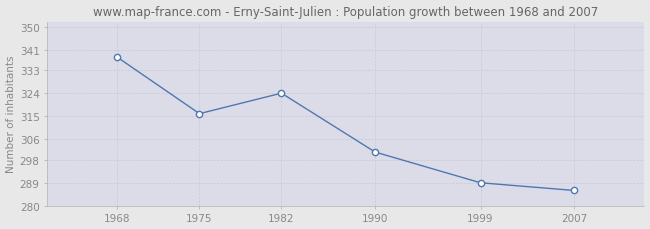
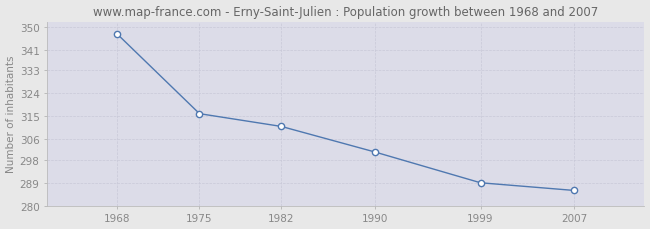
1968: 338 -> 347
1982: 324 -> 311
